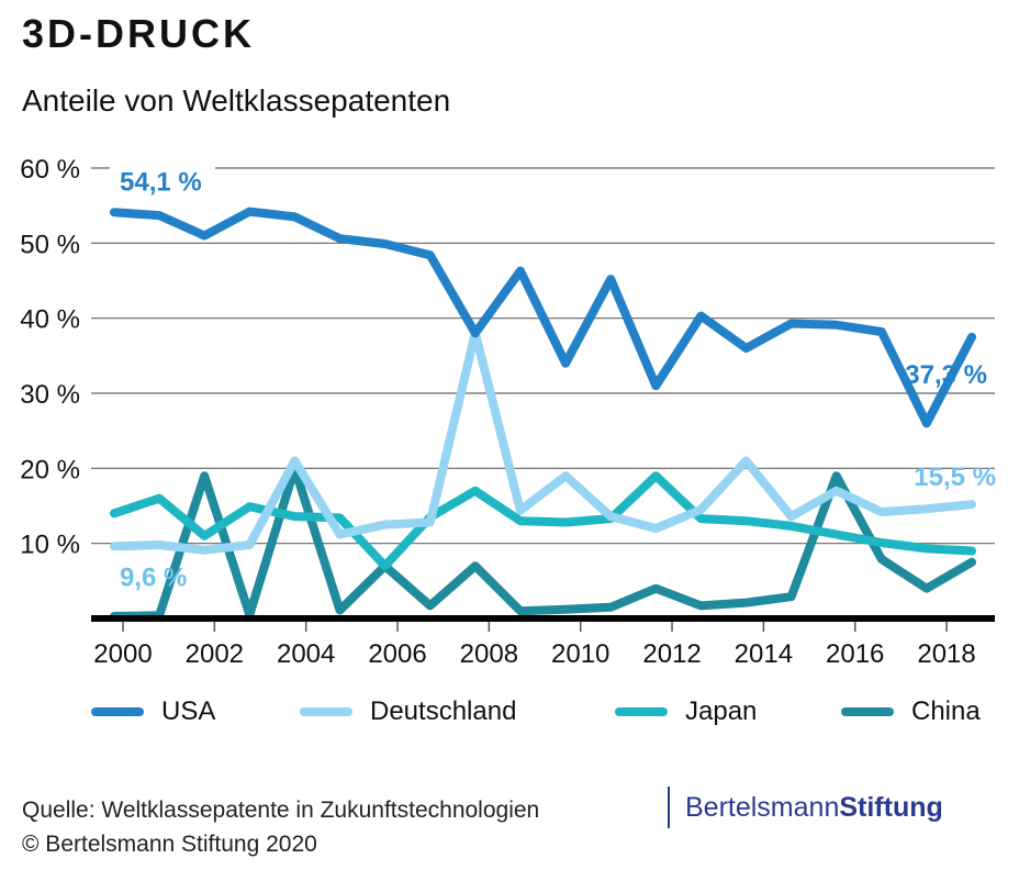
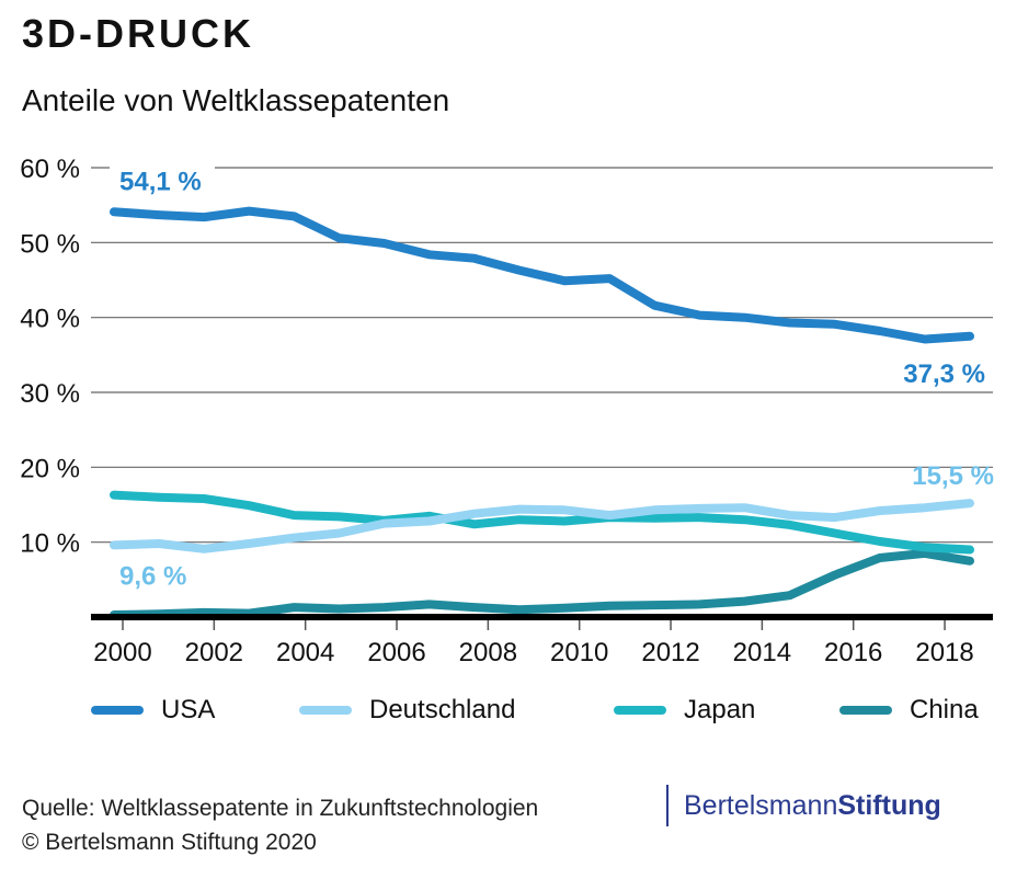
Japan/2000: 14% -> 16%
USA/2002: 51% -> 53%
Japan/2002: 11% -> 16%
China/2002: 19% -> 1%
Deutschland/2004: 21% -> 11%
China/2004: 20% -> 1%
Japan/2006: 7% -> 13%
China/2006: 7% -> 1%
USA/2008: 38% -> 48%
Deutschland/2008: 38% -> 14%
Japan/2008: 17% -> 12%
China/2008: 7% -> 1%
USA/2010: 34% -> 45%
Deutschland/2010: 19% -> 14%
USA/2012: 31% -> 42%
Deutschland/2012: 12% -> 14%
Japan/2012: 19% -> 13%
China/2012: 4% -> 2%
USA/2014: 36% -> 40%
Deutschland/2014: 21% -> 15%
Deutschland/2016: 17% -> 13%
China/2016: 19% -> 6%
USA/2018: 26% -> 37%
China/2018: 4% -> 8%
